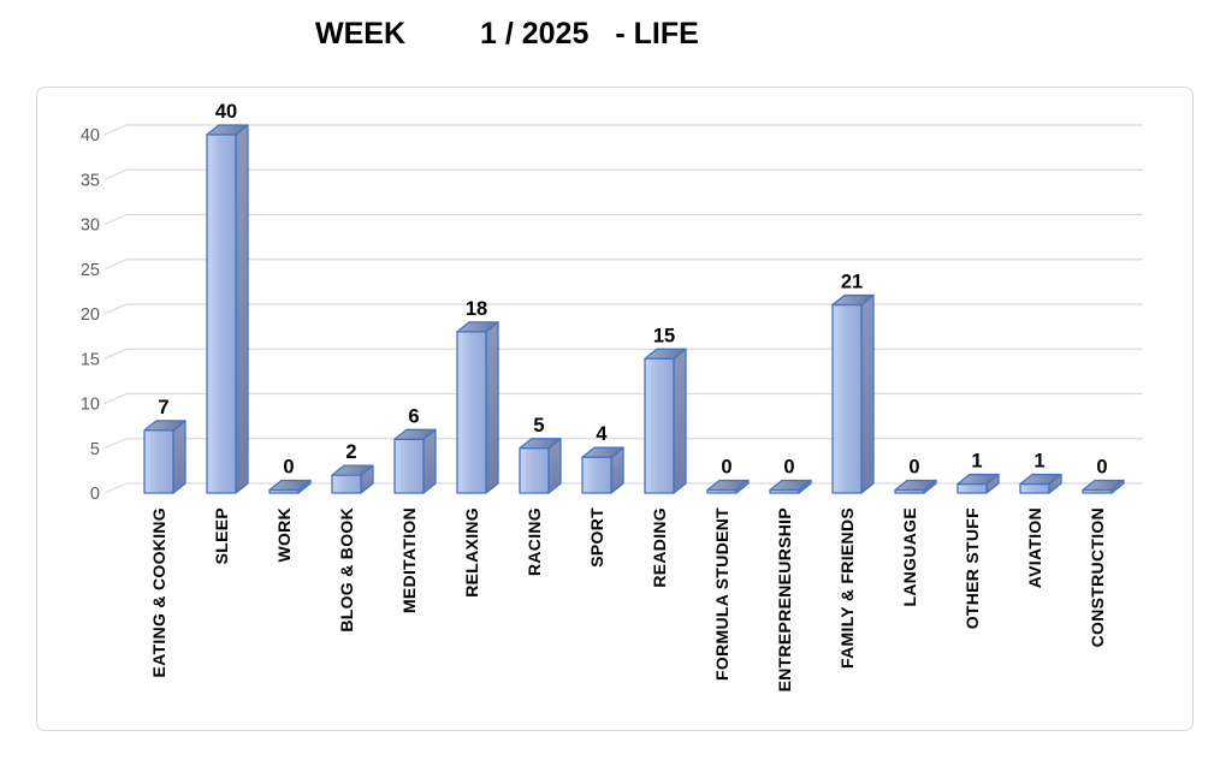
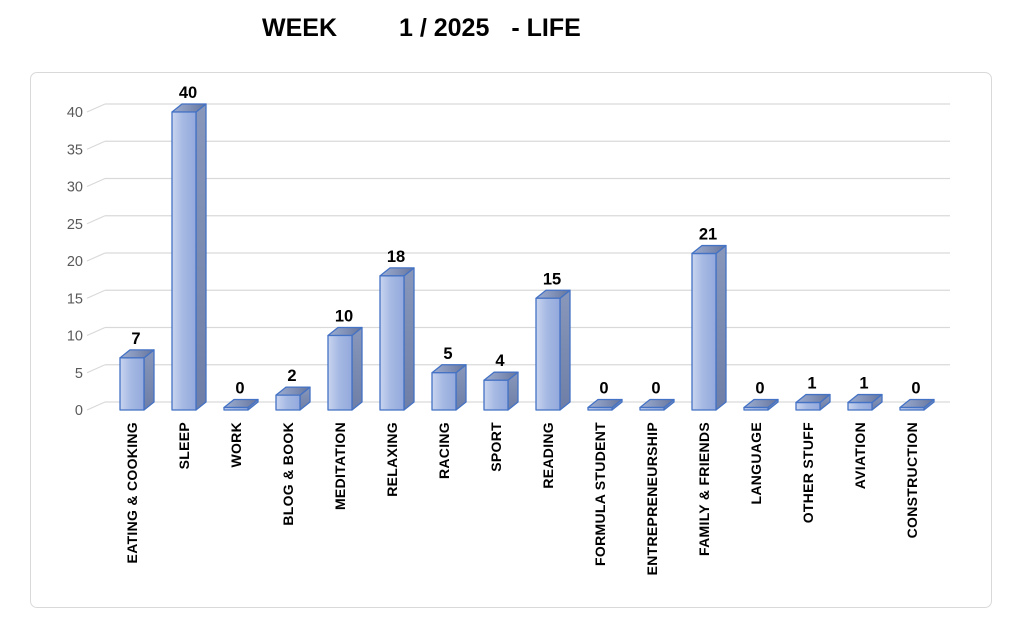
MEDITATION: 6 -> 10
